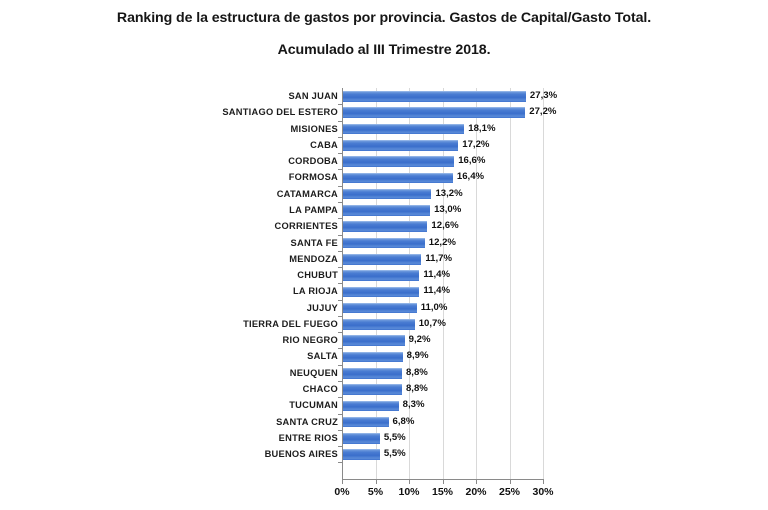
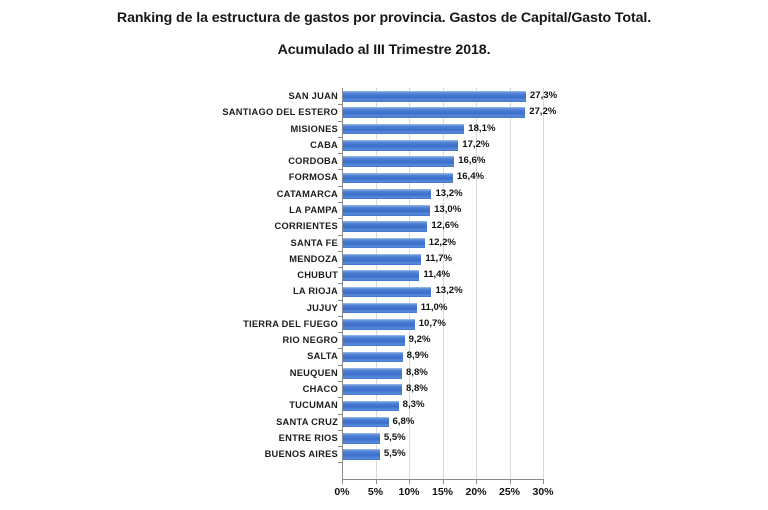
LA RIOJA: 11,4% -> 13,2%
